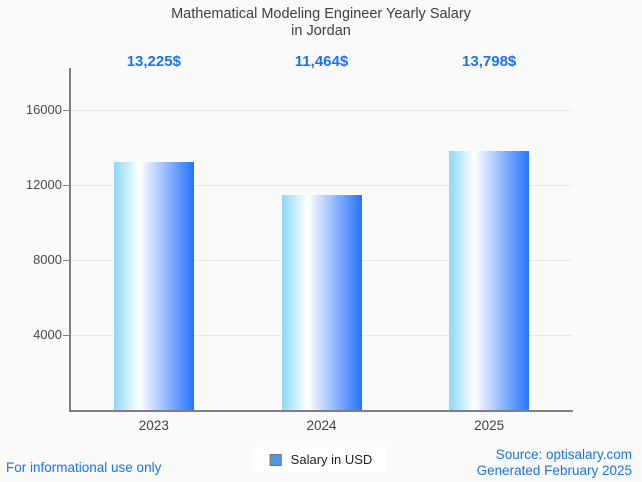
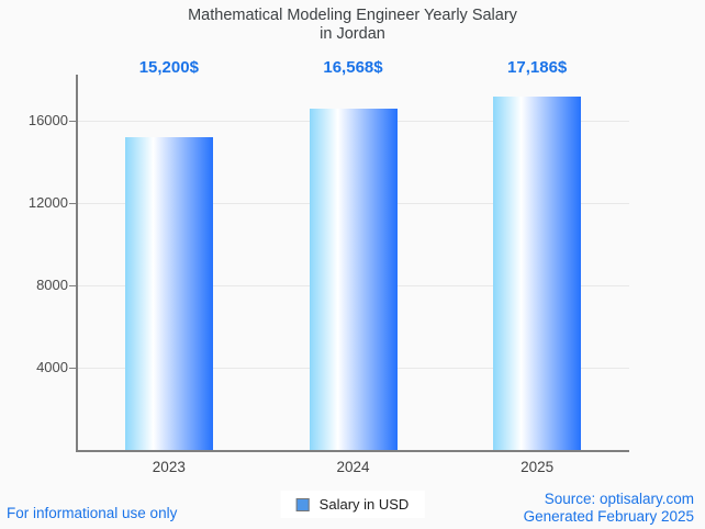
2023: 13,225 -> 15,200
2024: 11,464 -> 16,568
2025: 13,798 -> 17,186
